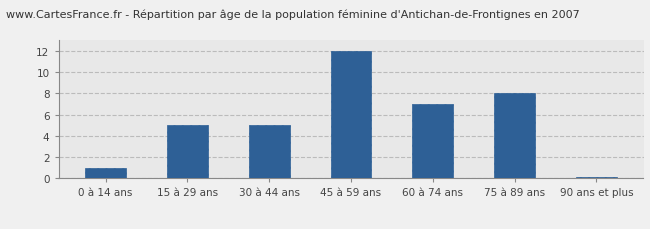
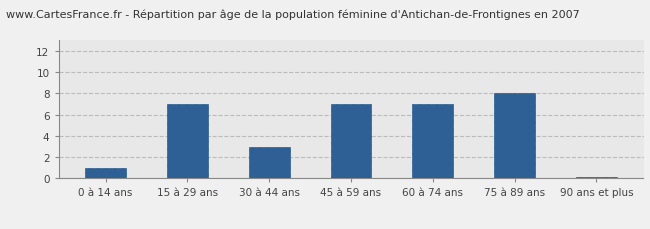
15 à 29 ans: 5.0 -> 7.0
30 à 44 ans: 5.0 -> 3.0
45 à 59 ans: 12.0 -> 7.0
